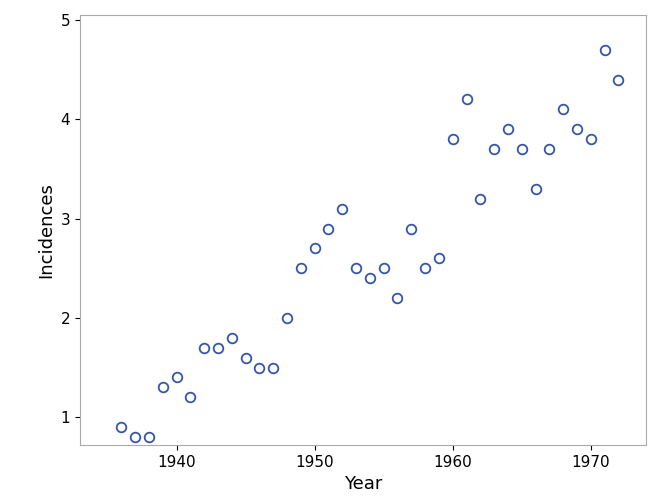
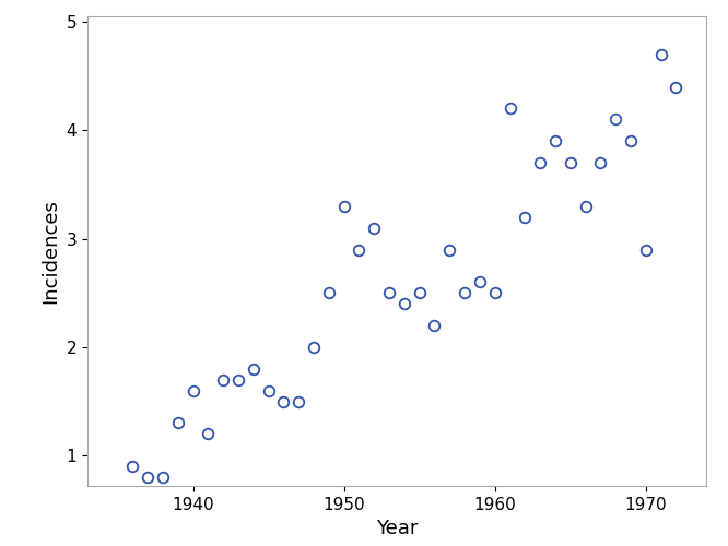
1940: 1.4 -> 1.6
1950: 2.7 -> 3.3
1960: 3.8 -> 2.5
1970: 3.8 -> 2.9
